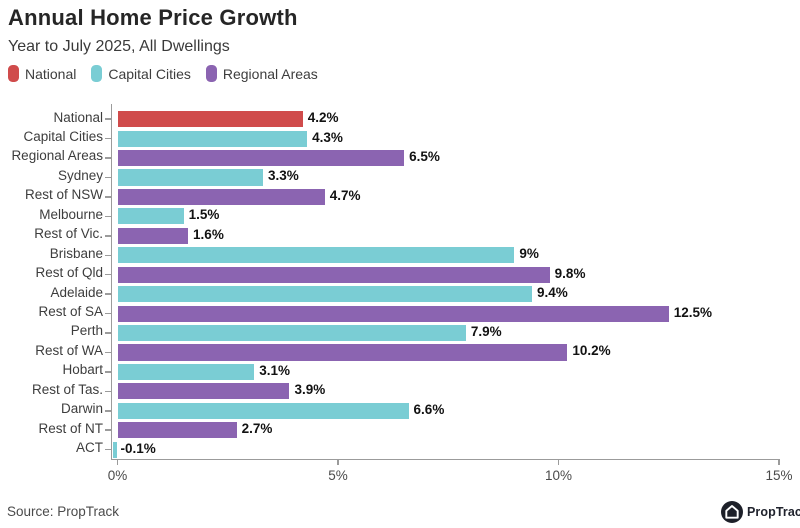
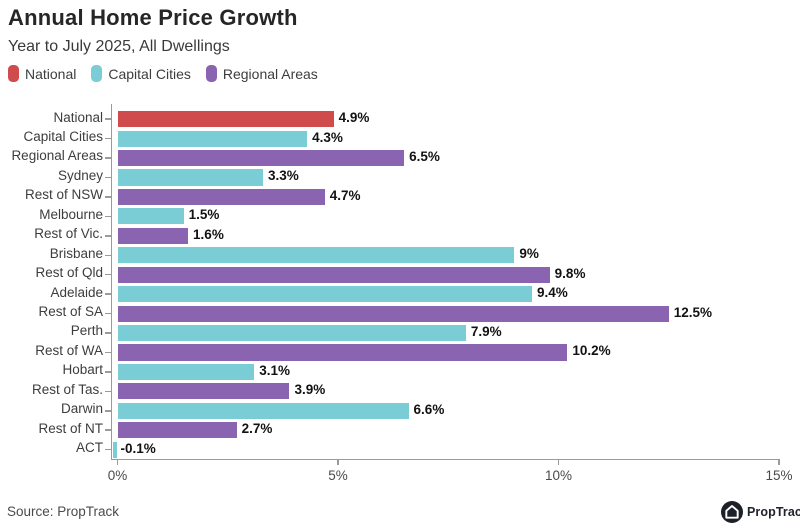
National: 4.2% -> 4.9%
